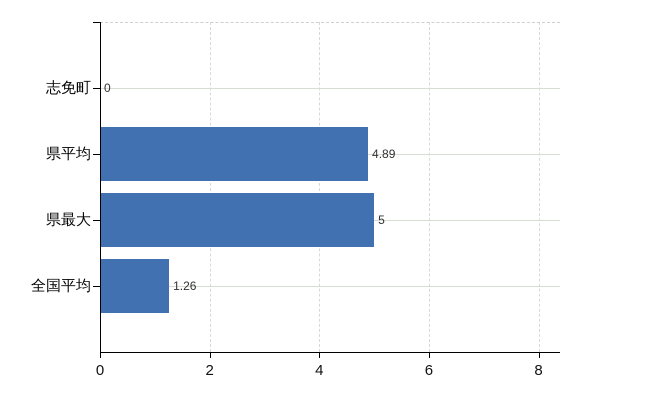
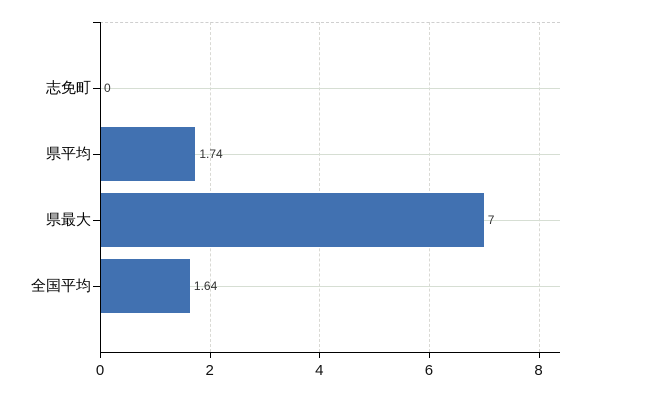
県平均: 4.89 -> 1.74
県最大: 5 -> 7
全国平均: 1.26 -> 1.64
